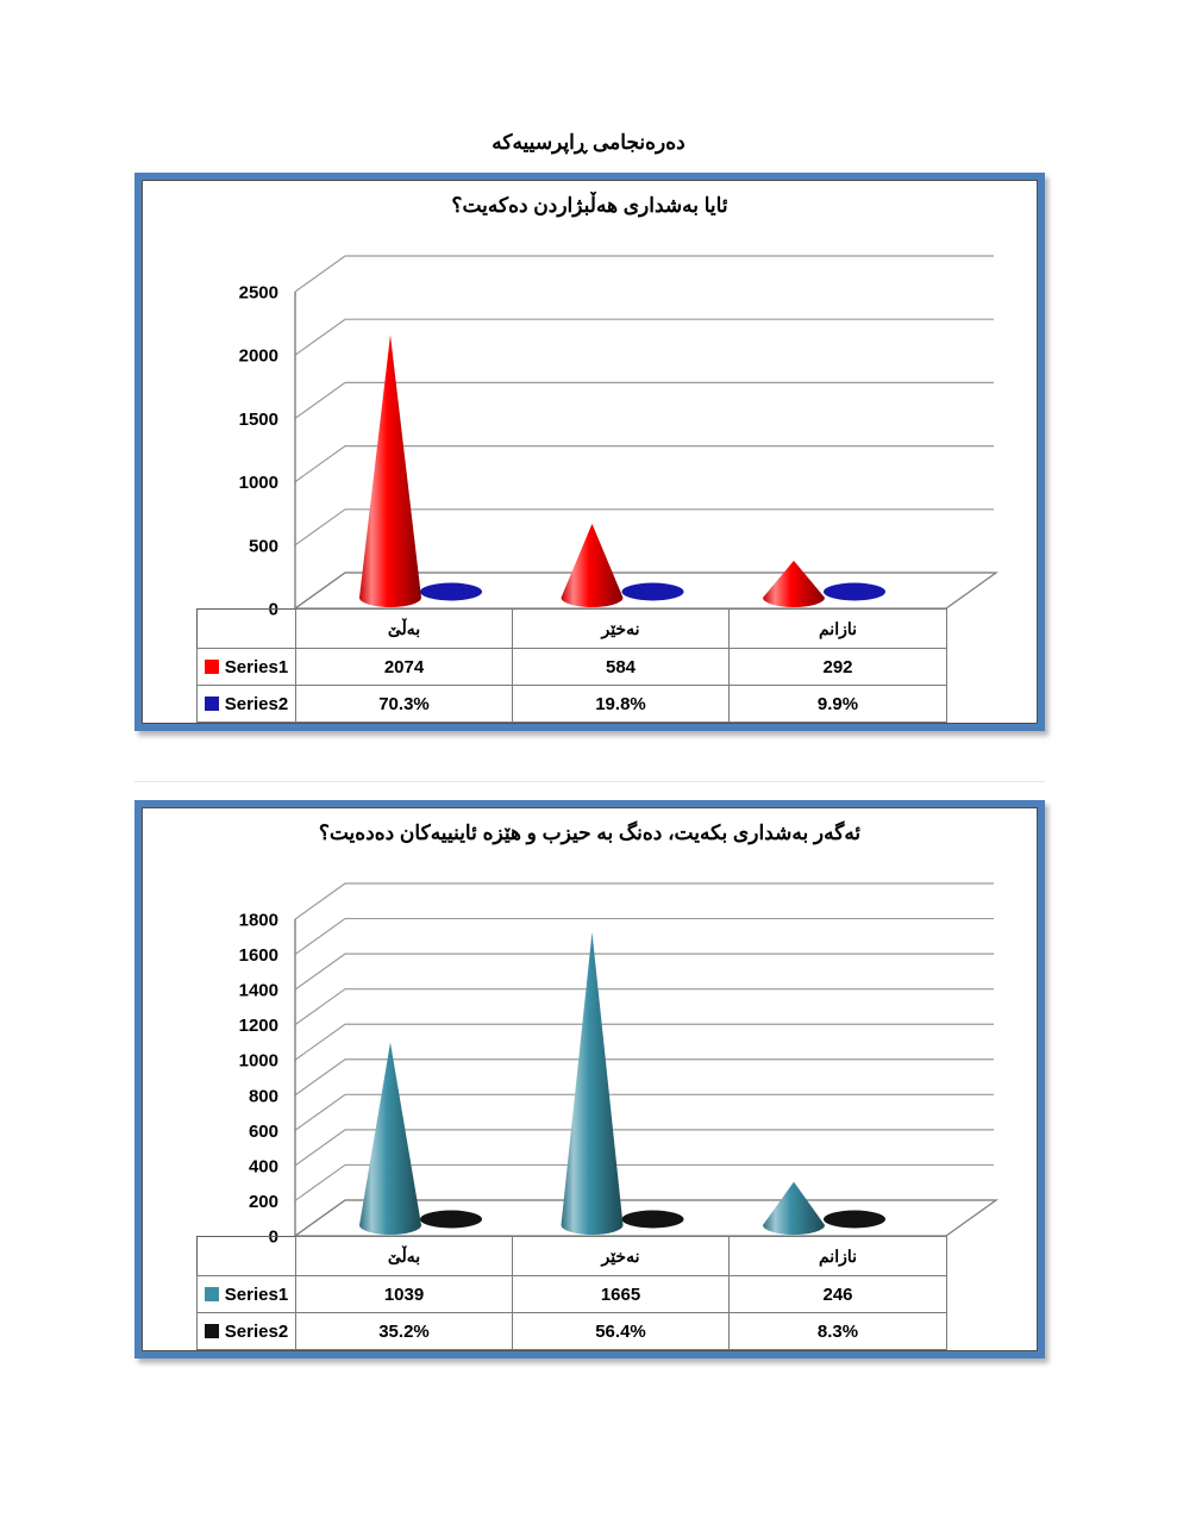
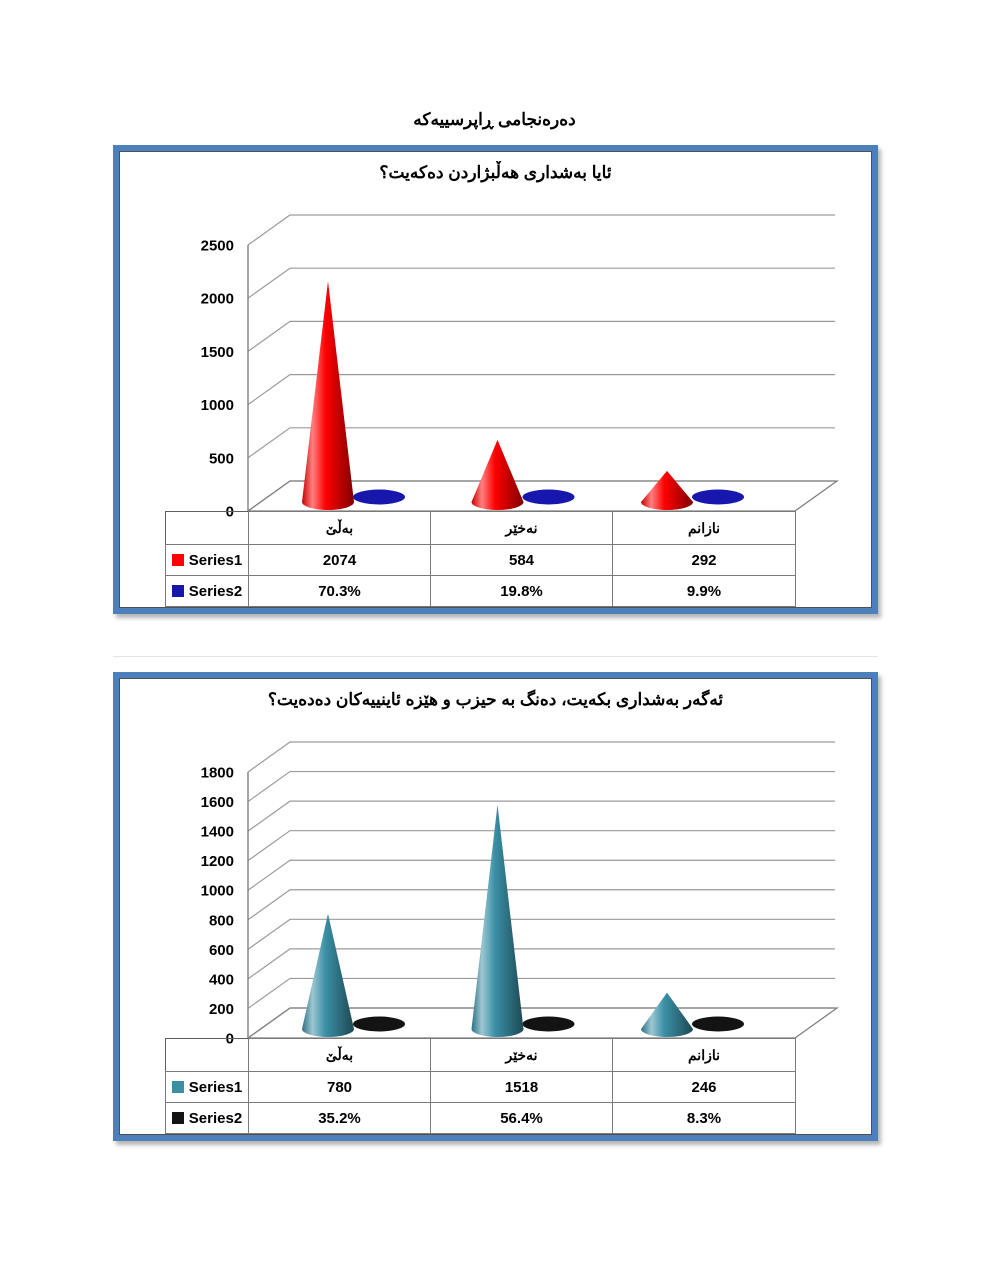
ئەگەر بەشداری بکەیت، دەنگ بە حیزب و هێزە ئاینییەکان دەدەیت؟/Series1/بەڵێ: 1039 -> 780
ئەگەر بەشداری بکەیت، دەنگ بە حیزب و هێزە ئاینییەکان دەدەیت؟/Series1/نەخێر: 1665 -> 1518
